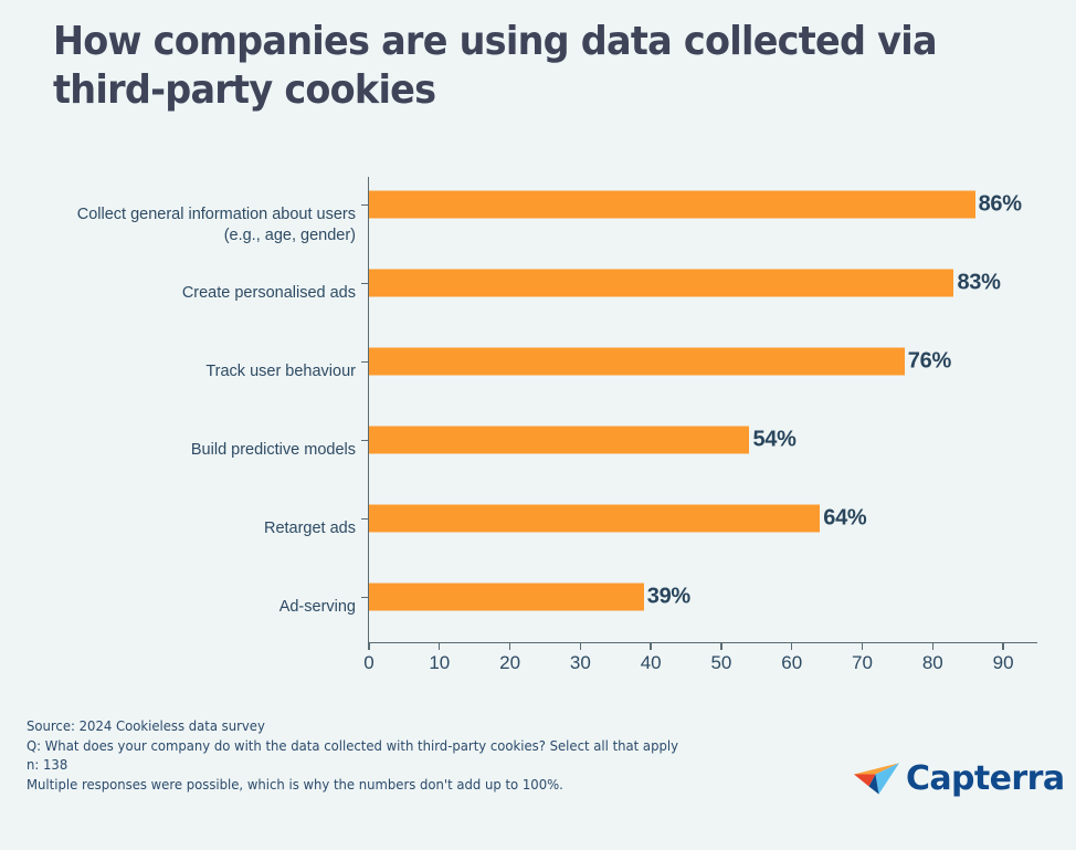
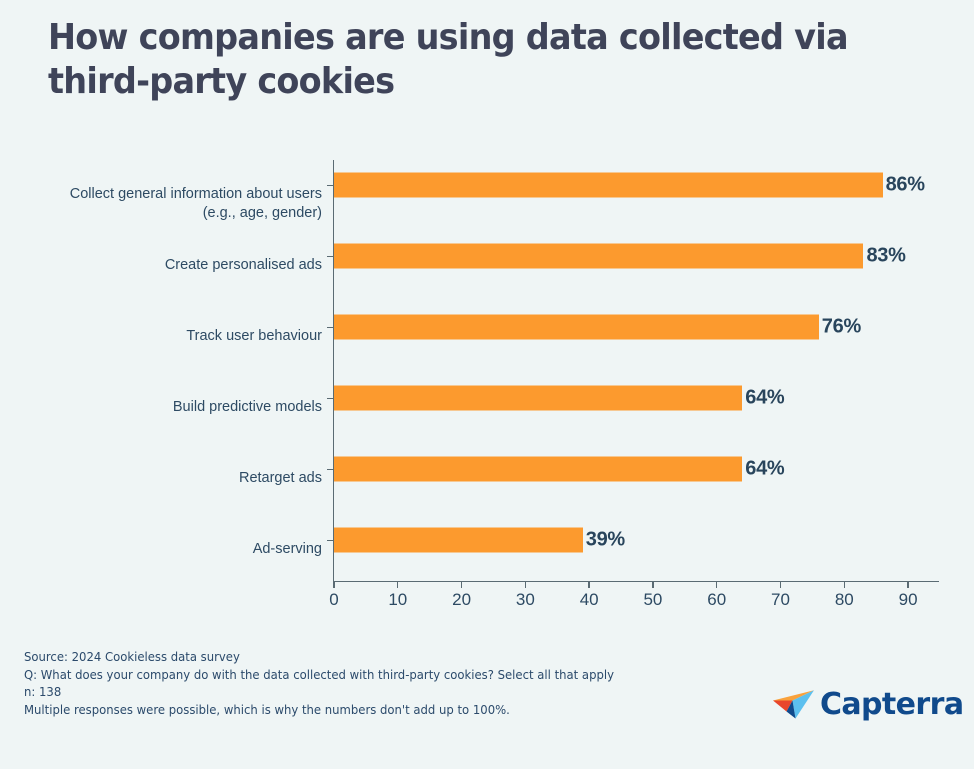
Build predictive models: 54% -> 64%
